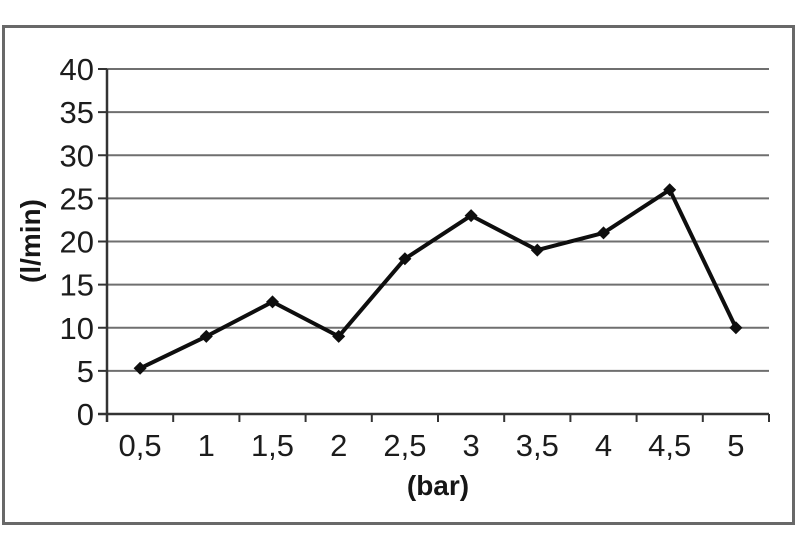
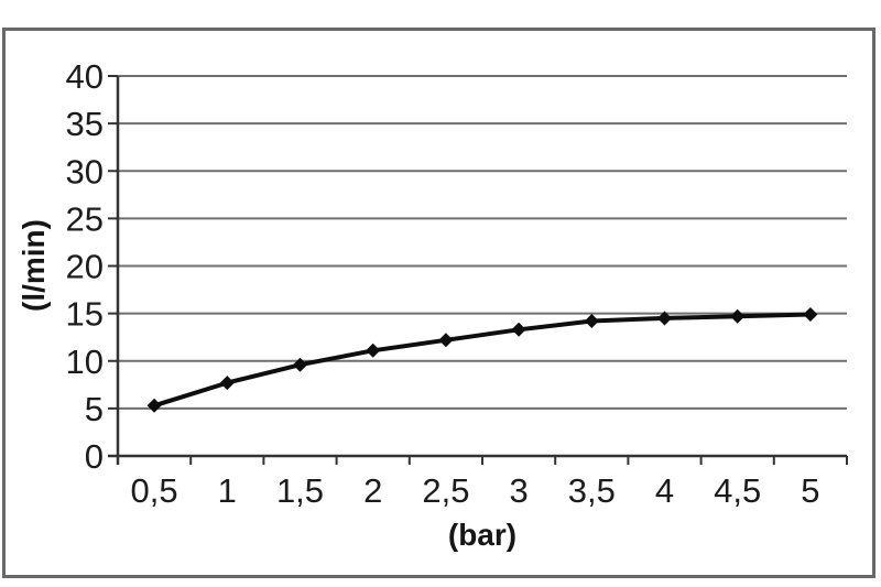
1: 9 -> 8
1,5: 13 -> 10
2: 9 -> 11
2,5: 18 -> 12
3: 23 -> 13
3,5: 19 -> 14
4: 21 -> 14
4,5: 26 -> 15
5: 10 -> 15
